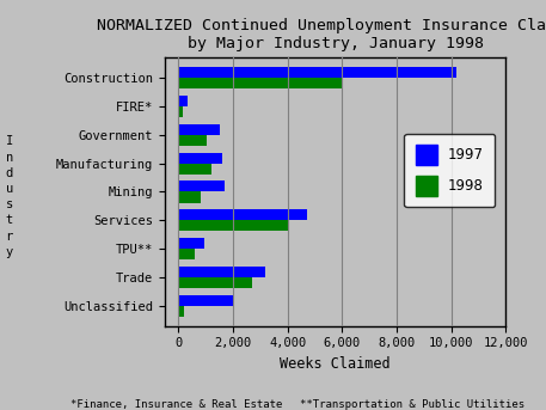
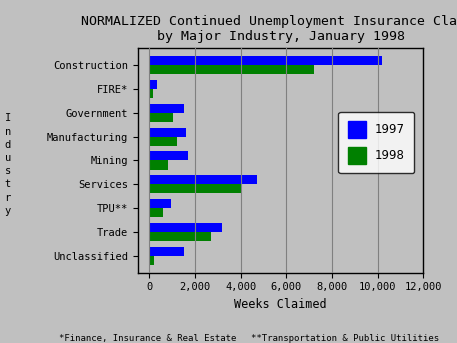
1998/Construction: 6,050 -> 7,200
1997/Unclassified: 2,000 -> 1,500
